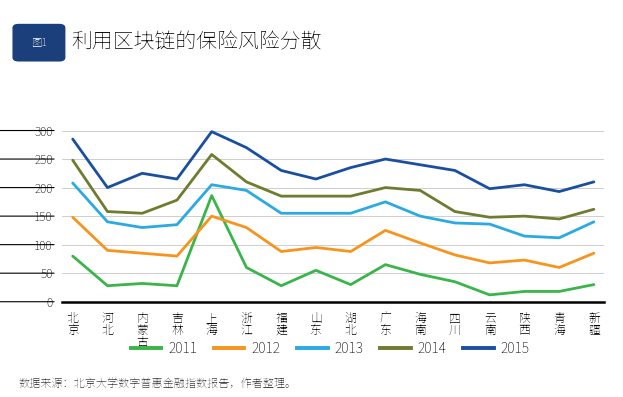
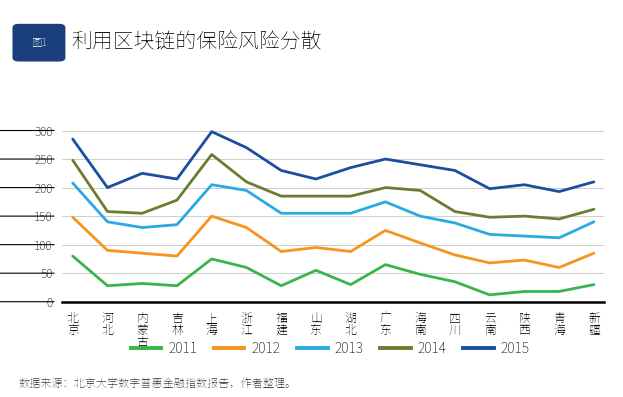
2011/上 海: 186 -> 75
2013/云 南: 136 -> 118
